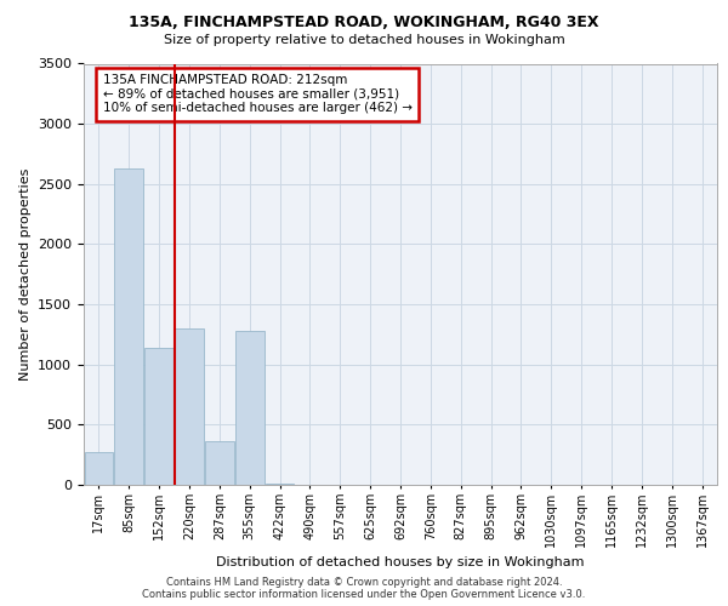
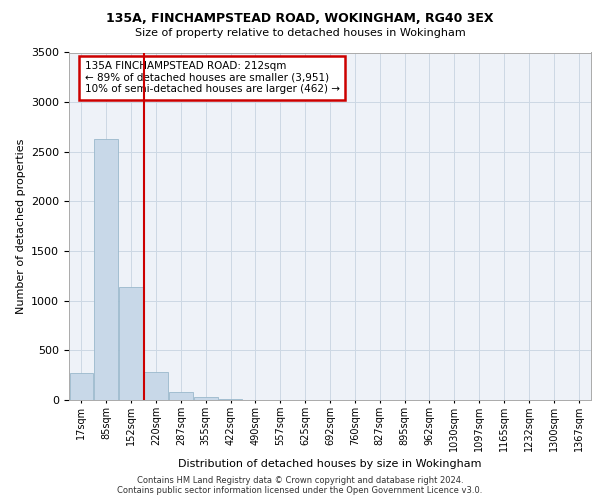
220sqm: 1300 -> 280
287sqm: 360 -> 80
355sqm: 1280 -> 40
